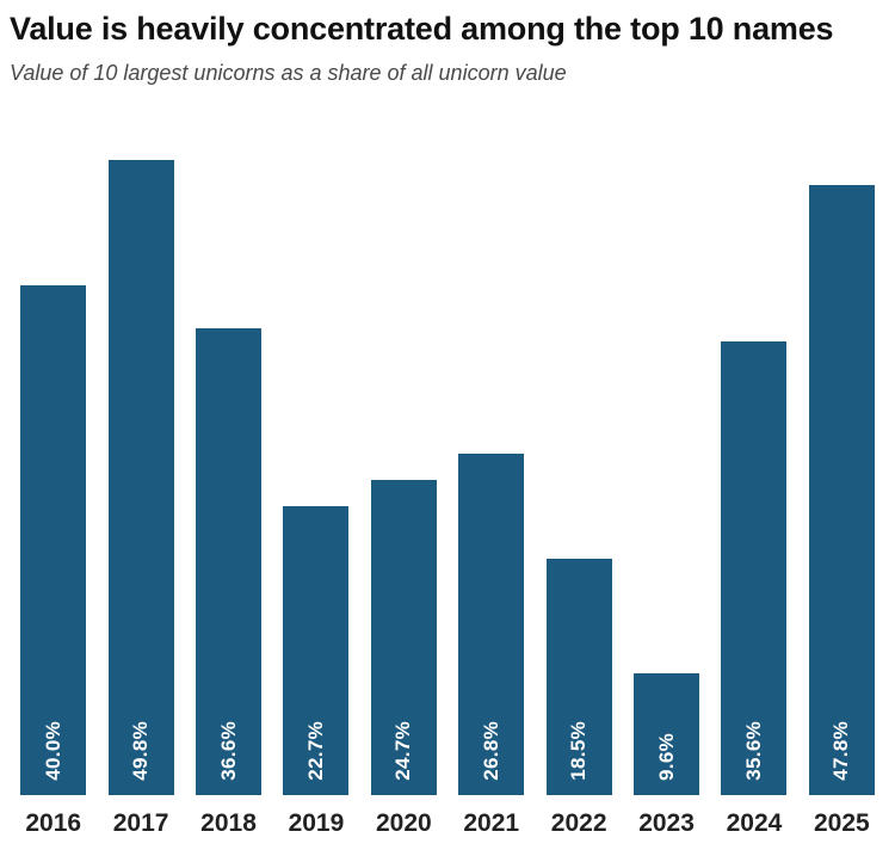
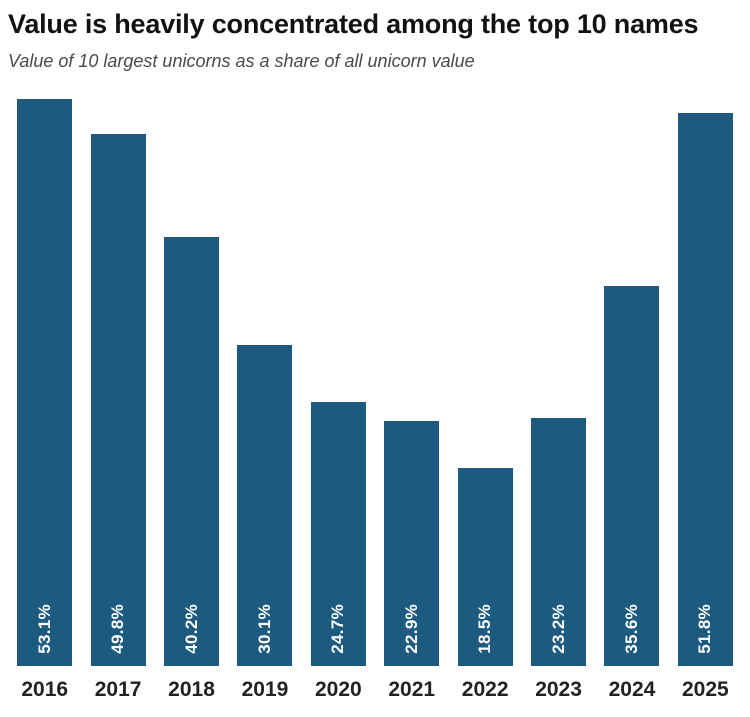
2016: 40.0% -> 53.1%
2018: 36.6% -> 40.2%
2019: 22.7% -> 30.1%
2021: 26.8% -> 22.9%
2023: 9.6% -> 23.2%
2025: 47.8% -> 51.8%
